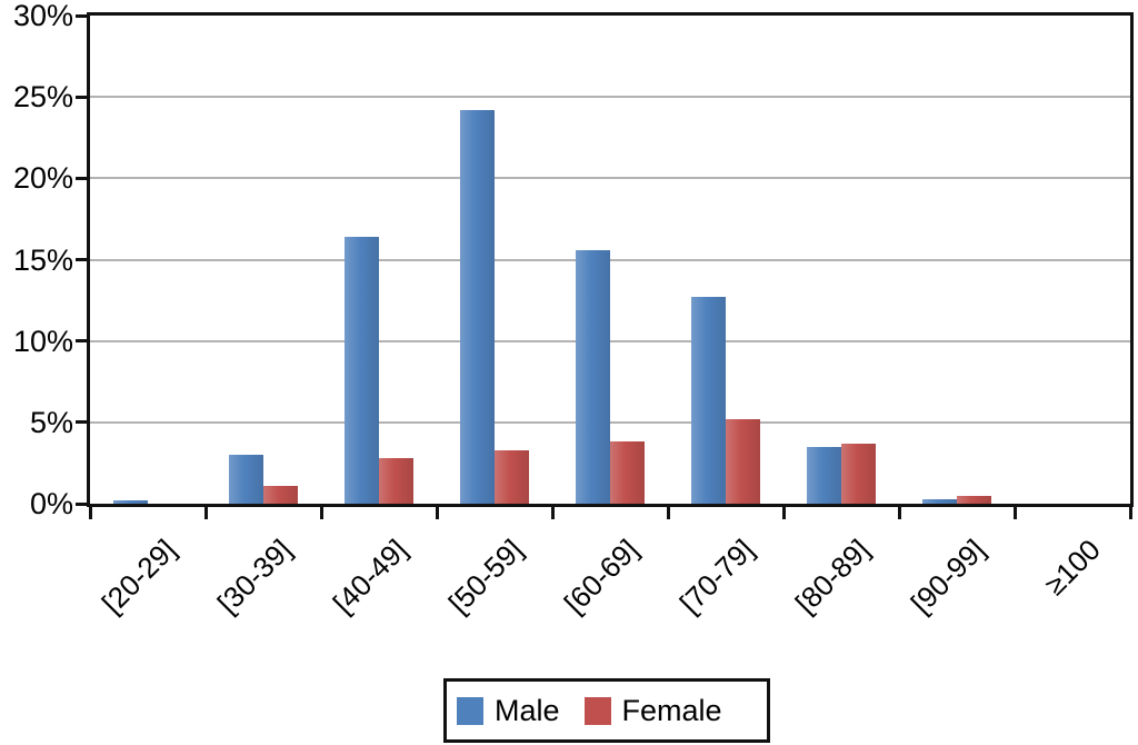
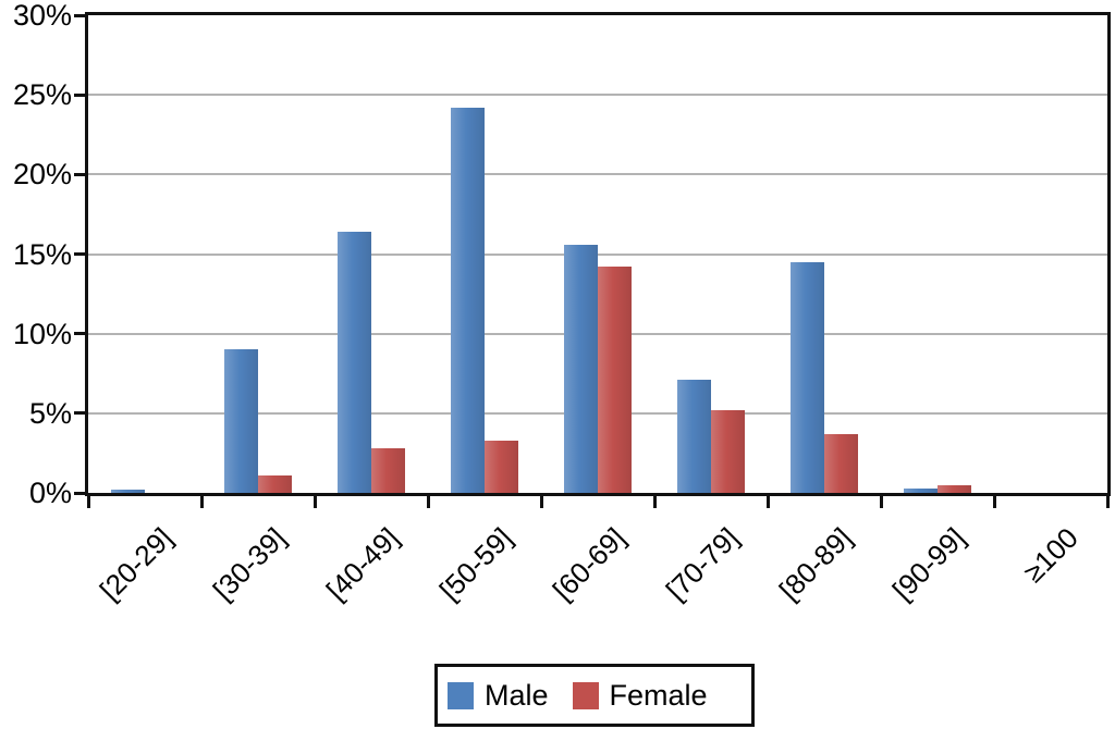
Male/[30-39]: 3.0% -> 9.0%
Female/[60-69]: 3.8% -> 14.2%
Male/[70-79]: 12.7% -> 7.1%
Male/[80-89]: 3.5% -> 14.5%
